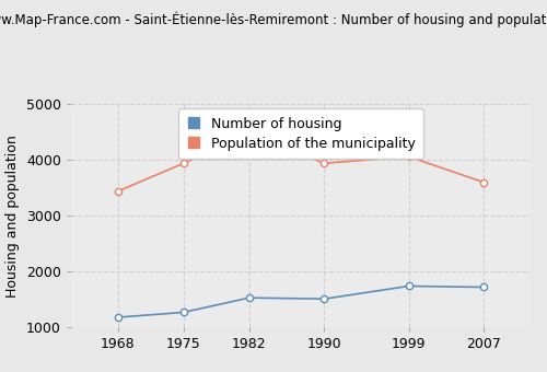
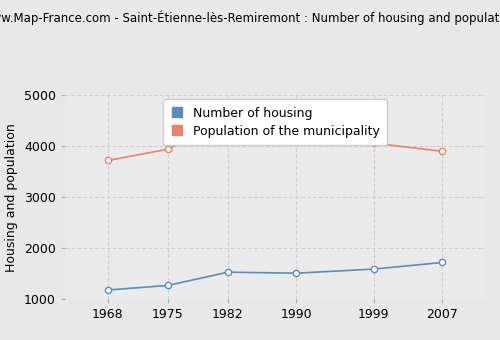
Population of the municipality/1968: 3440 -> 3720
Population of the municipality/1990: 3940 -> 4080
Number of housing/1999: 1740 -> 1590
Population of the municipality/2007: 3600 -> 3900
